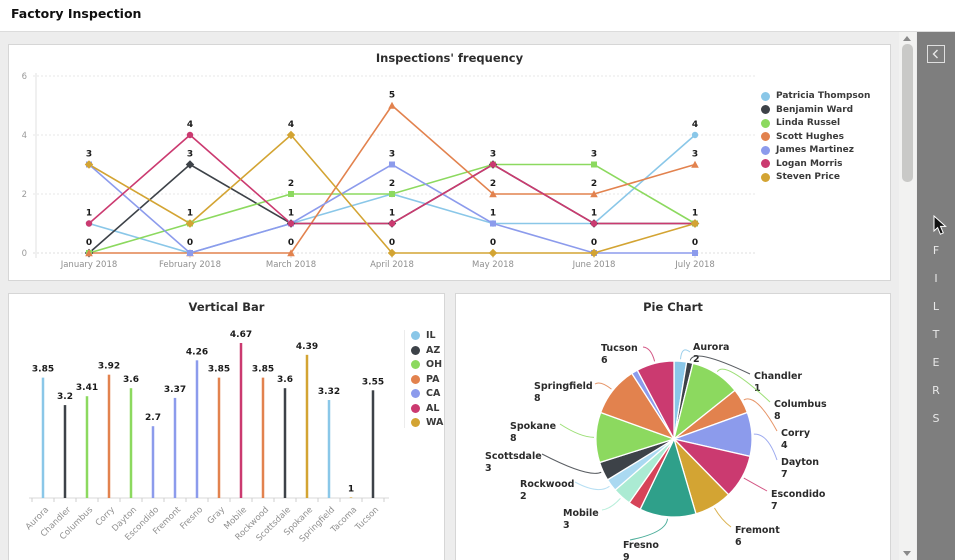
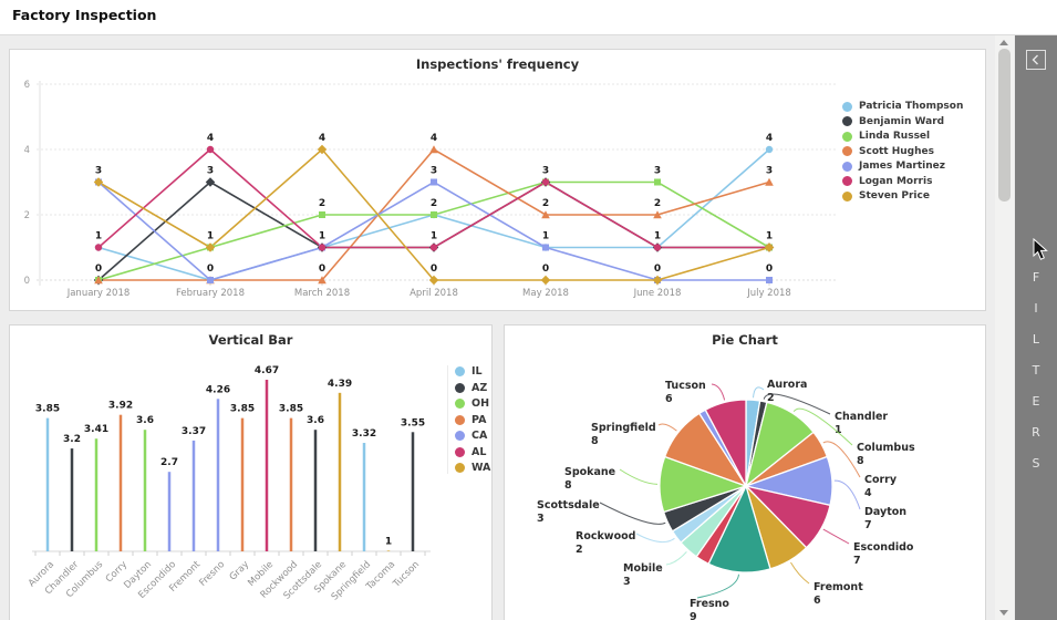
Inspections' frequency/Scott Hughes/April 2018: 5 -> 4
